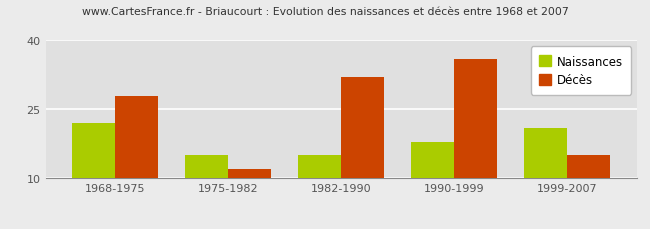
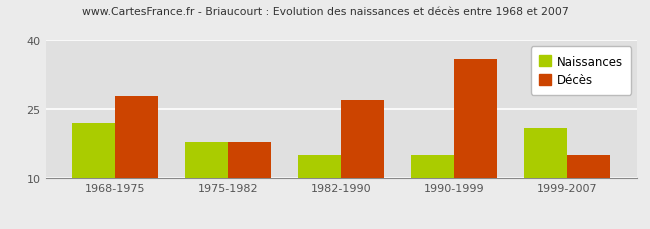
Naissances/1975-1982: 15 -> 18
Décès/1975-1982: 12 -> 18
Décès/1982-1990: 32 -> 27
Naissances/1990-1999: 18 -> 15
